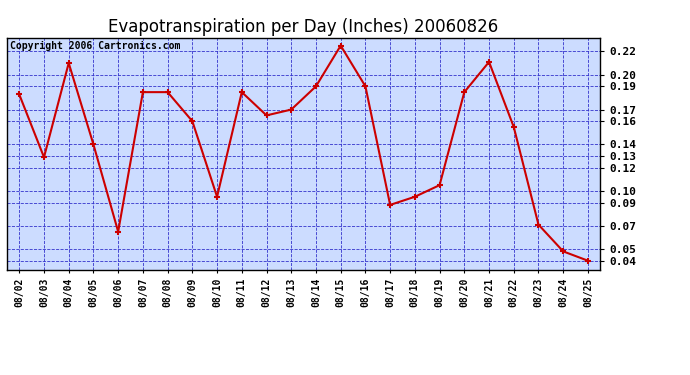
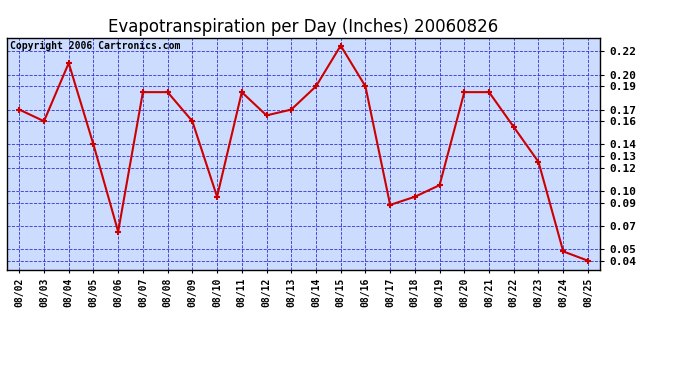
08/02: 0.183 -> 0.170
08/03: 0.129 -> 0.160
08/21: 0.211 -> 0.185
08/23: 0.071 -> 0.125
